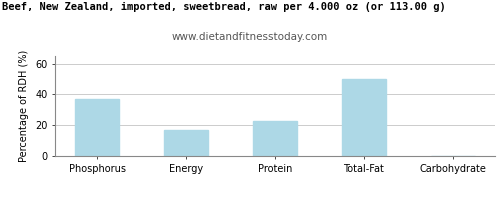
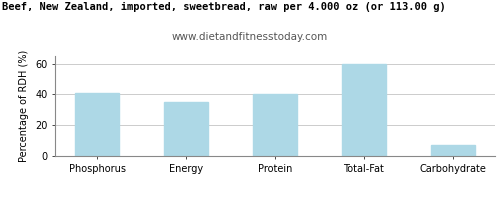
Phosphorus: 37 -> 41
Energy: 17 -> 35
Protein: 23 -> 40
Total-Fat: 50 -> 60
Carbohydrate: 0 -> 7
